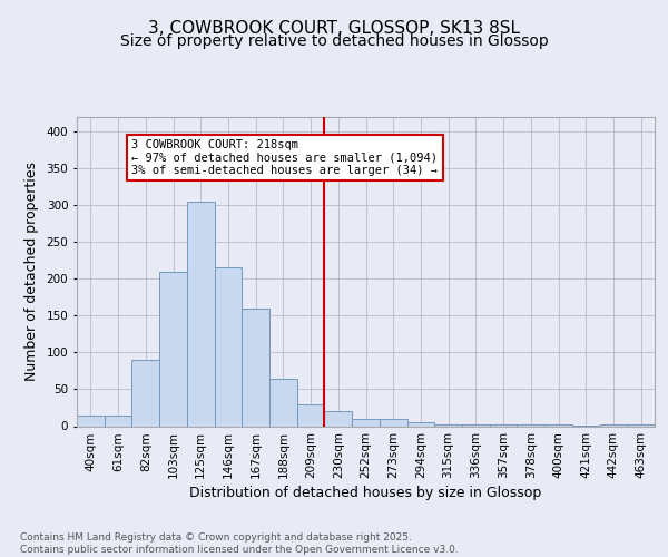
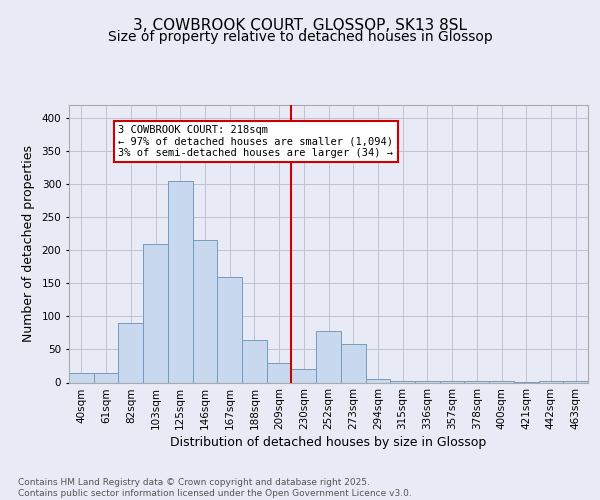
252sqm: 10 -> 78
273sqm: 10 -> 58
